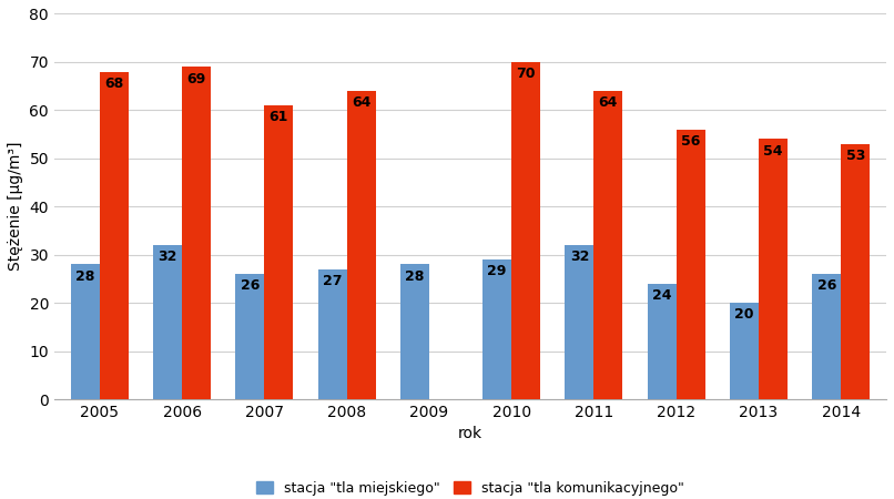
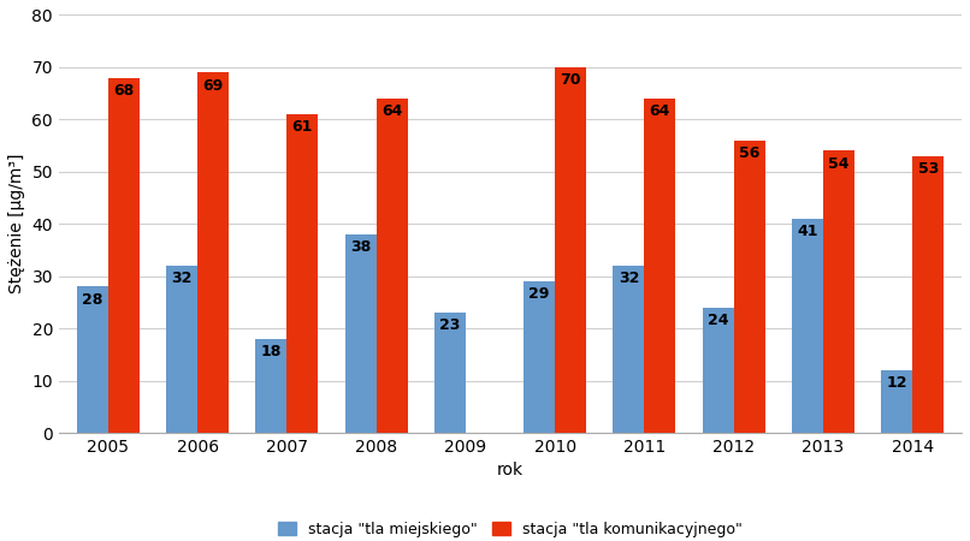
stacja "tla miejskiego"/2007: 26 -> 18
stacja "tla miejskiego"/2008: 27 -> 38
stacja "tla miejskiego"/2009: 28 -> 23
stacja "tla miejskiego"/2013: 20 -> 41
stacja "tla miejskiego"/2014: 26 -> 12
